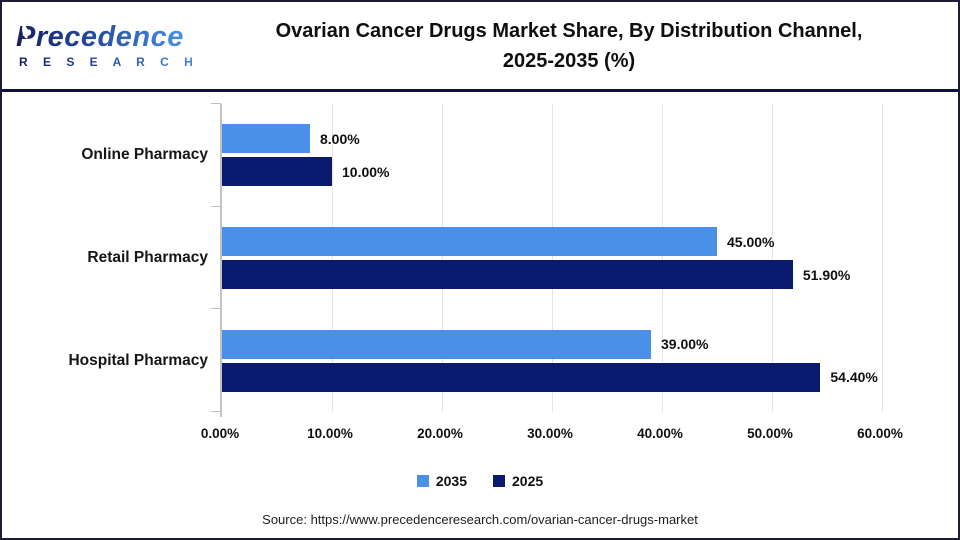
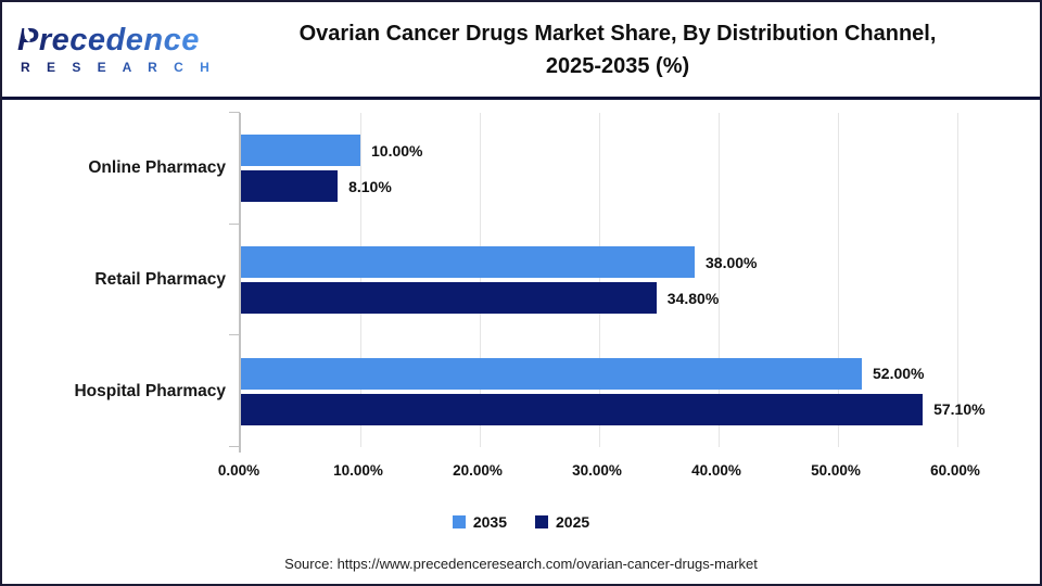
2035/Online Pharmacy: 8.00% -> 10.00%
2025/Online Pharmacy: 10.00% -> 8.10%
2035/Retail Pharmacy: 45.00% -> 38.00%
2025/Retail Pharmacy: 51.90% -> 34.80%
2035/Hospital Pharmacy: 39.00% -> 52.00%
2025/Hospital Pharmacy: 54.40% -> 57.10%
